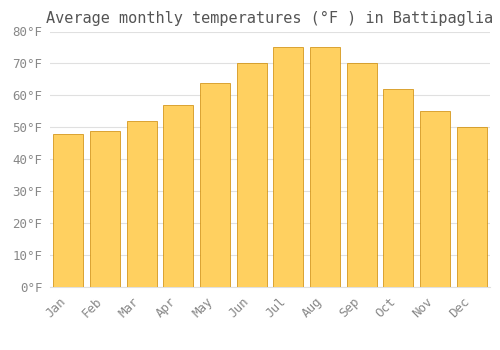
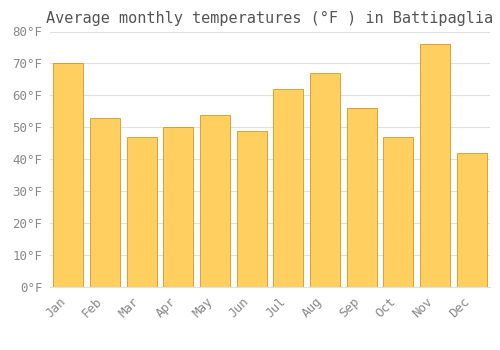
Jan: 48°F -> 70°F
Feb: 49°F -> 53°F
Mar: 52°F -> 47°F
Apr: 57°F -> 50°F
May: 64°F -> 54°F
Jun: 70°F -> 49°F
Jul: 75°F -> 62°F
Aug: 75°F -> 67°F
Sep: 70°F -> 56°F
Oct: 62°F -> 47°F
Nov: 55°F -> 76°F
Dec: 50°F -> 42°F
